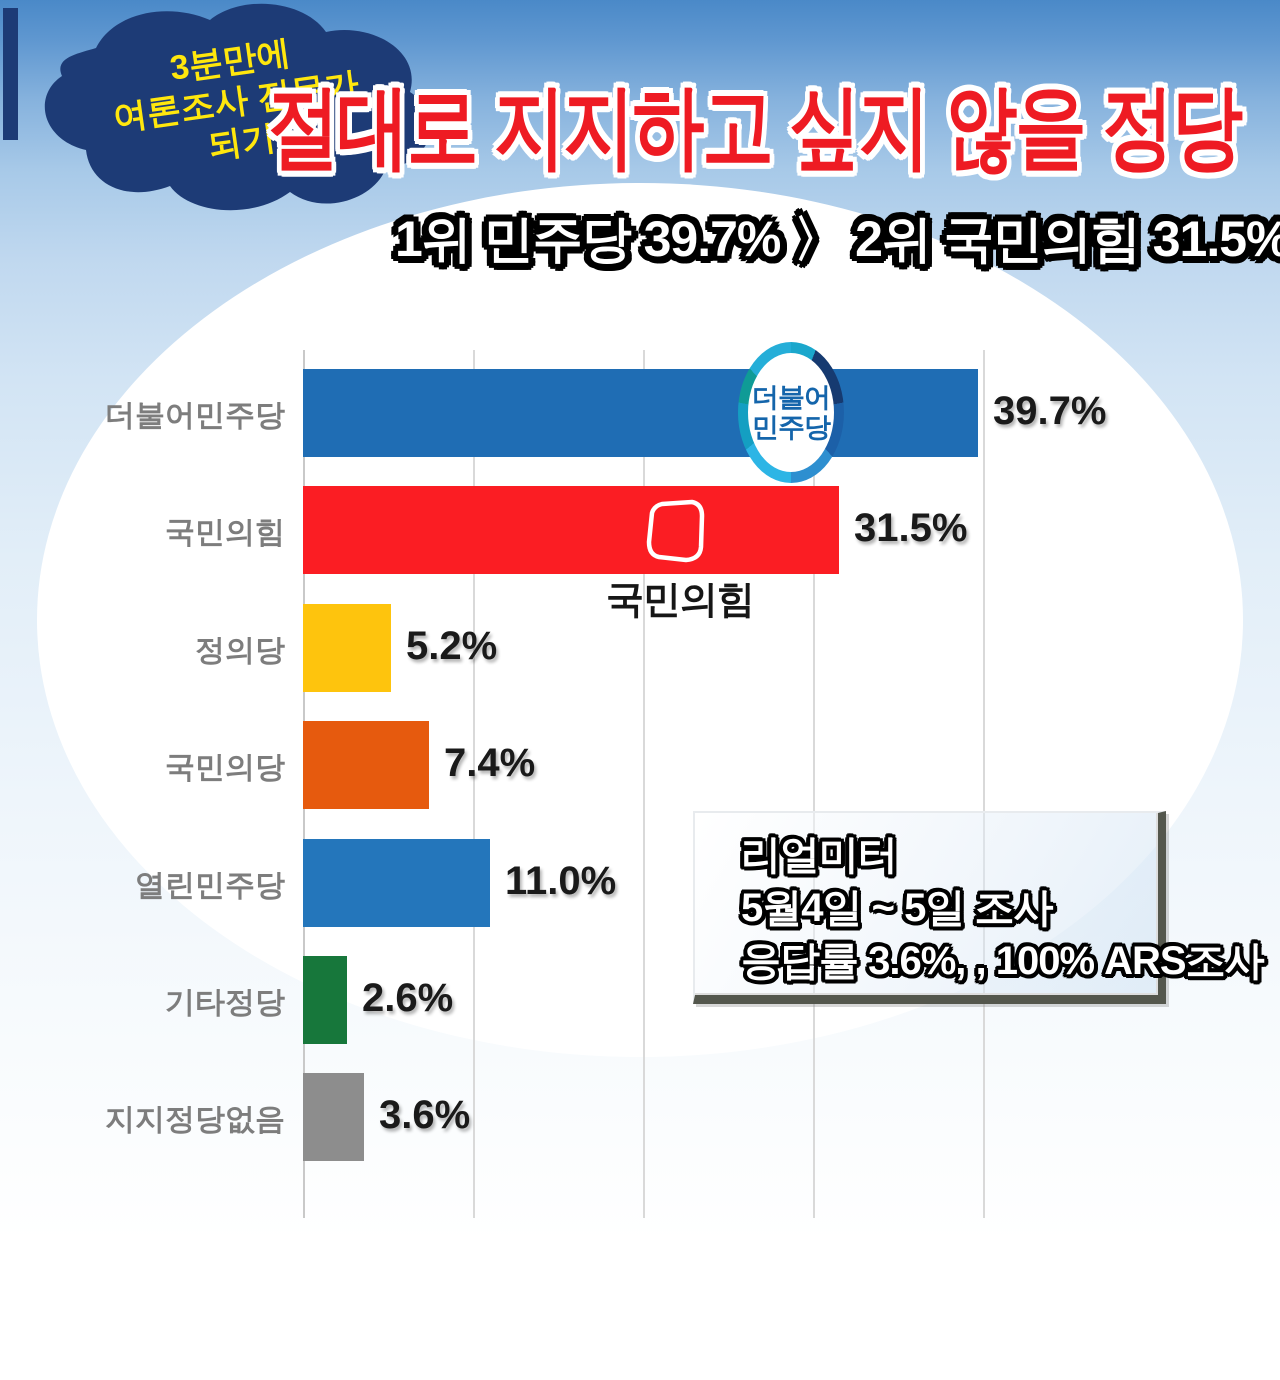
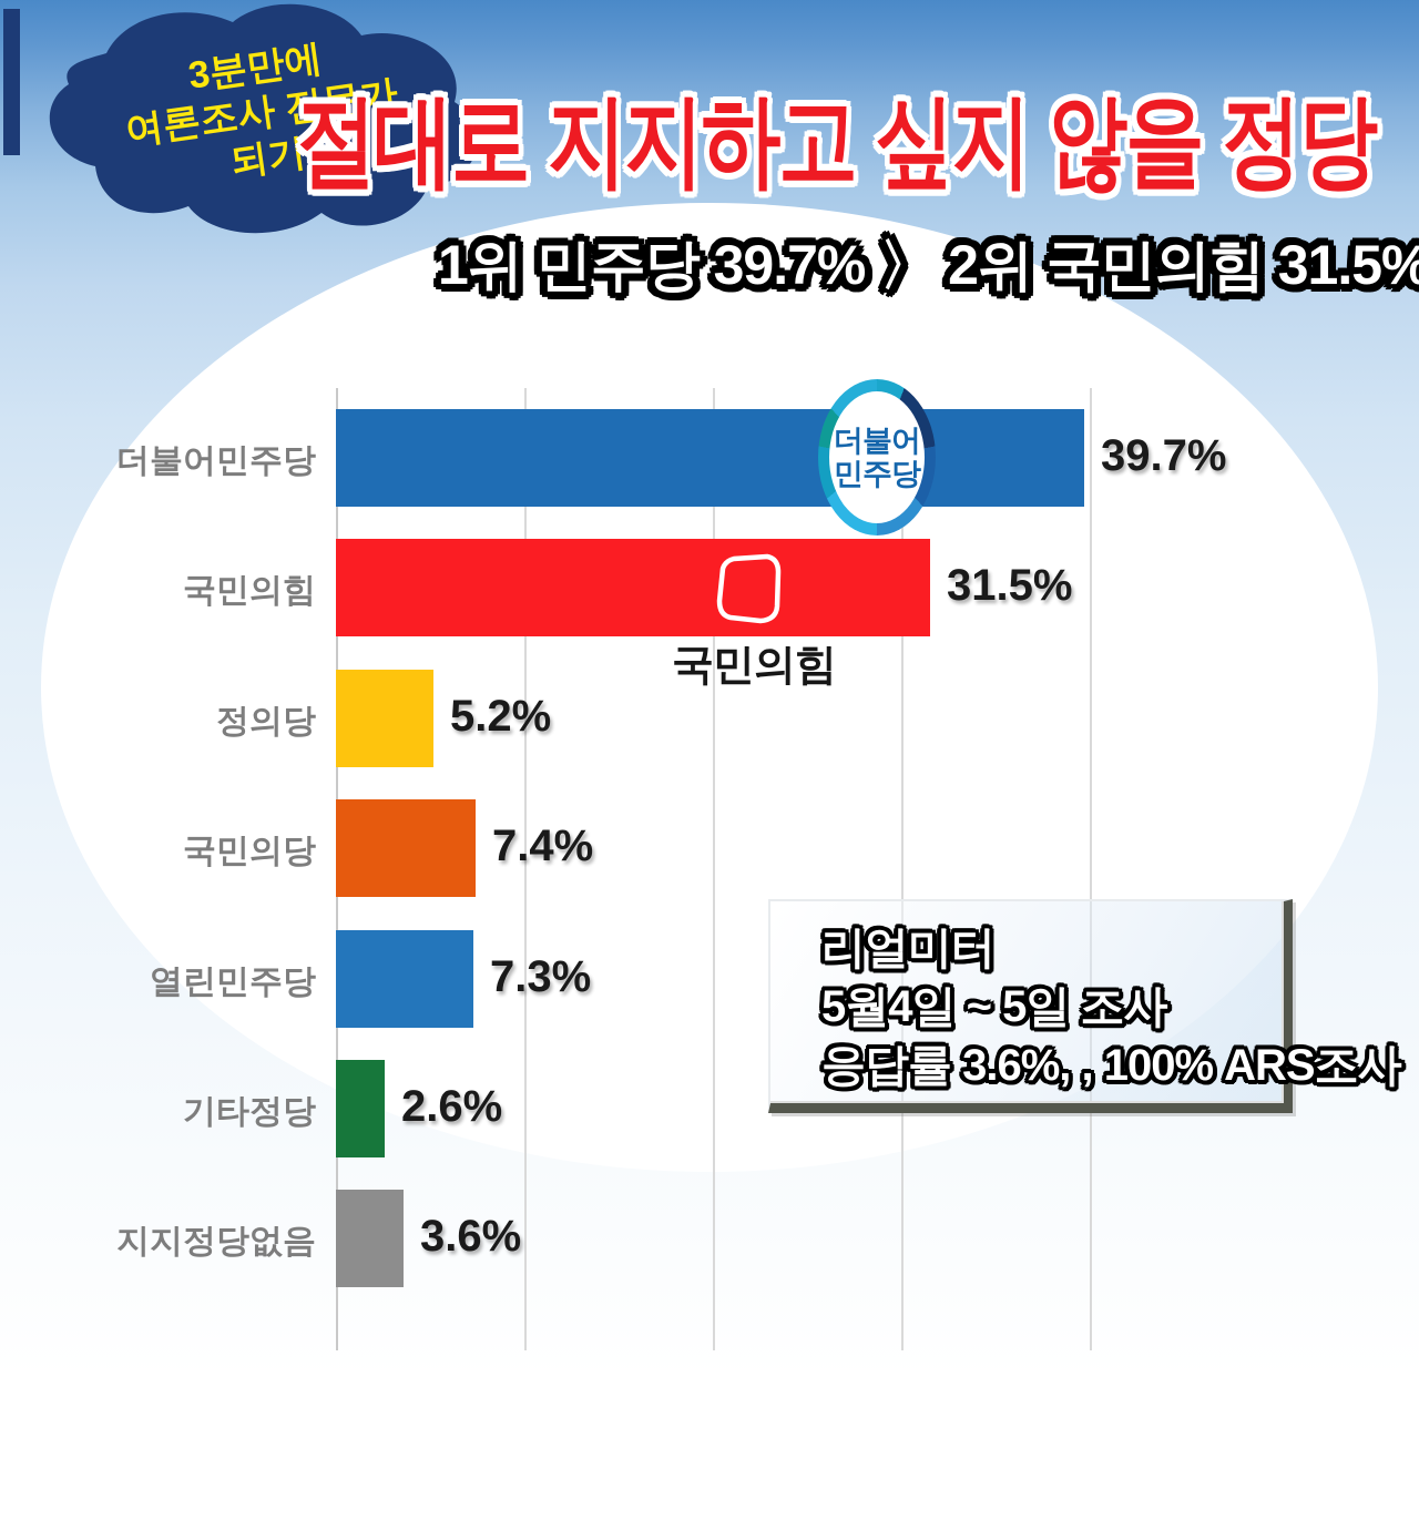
열린민주당: 11.0% -> 7.3%
